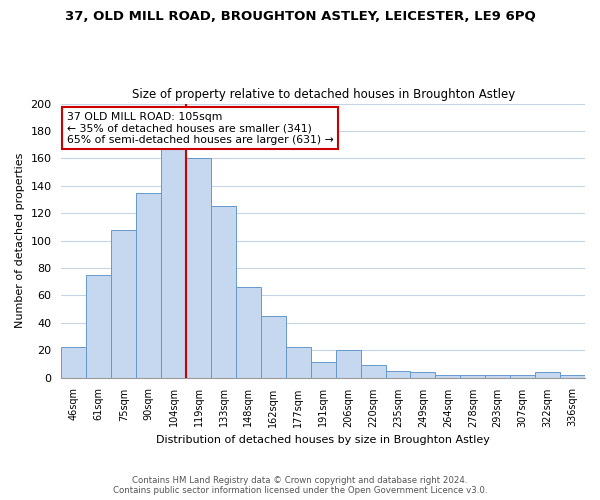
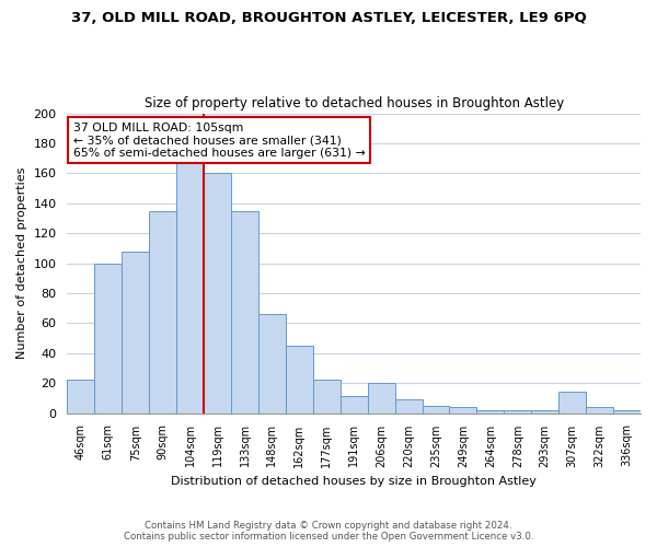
61sqm: 75 -> 100
133sqm: 125 -> 135
307sqm: 2 -> 14
